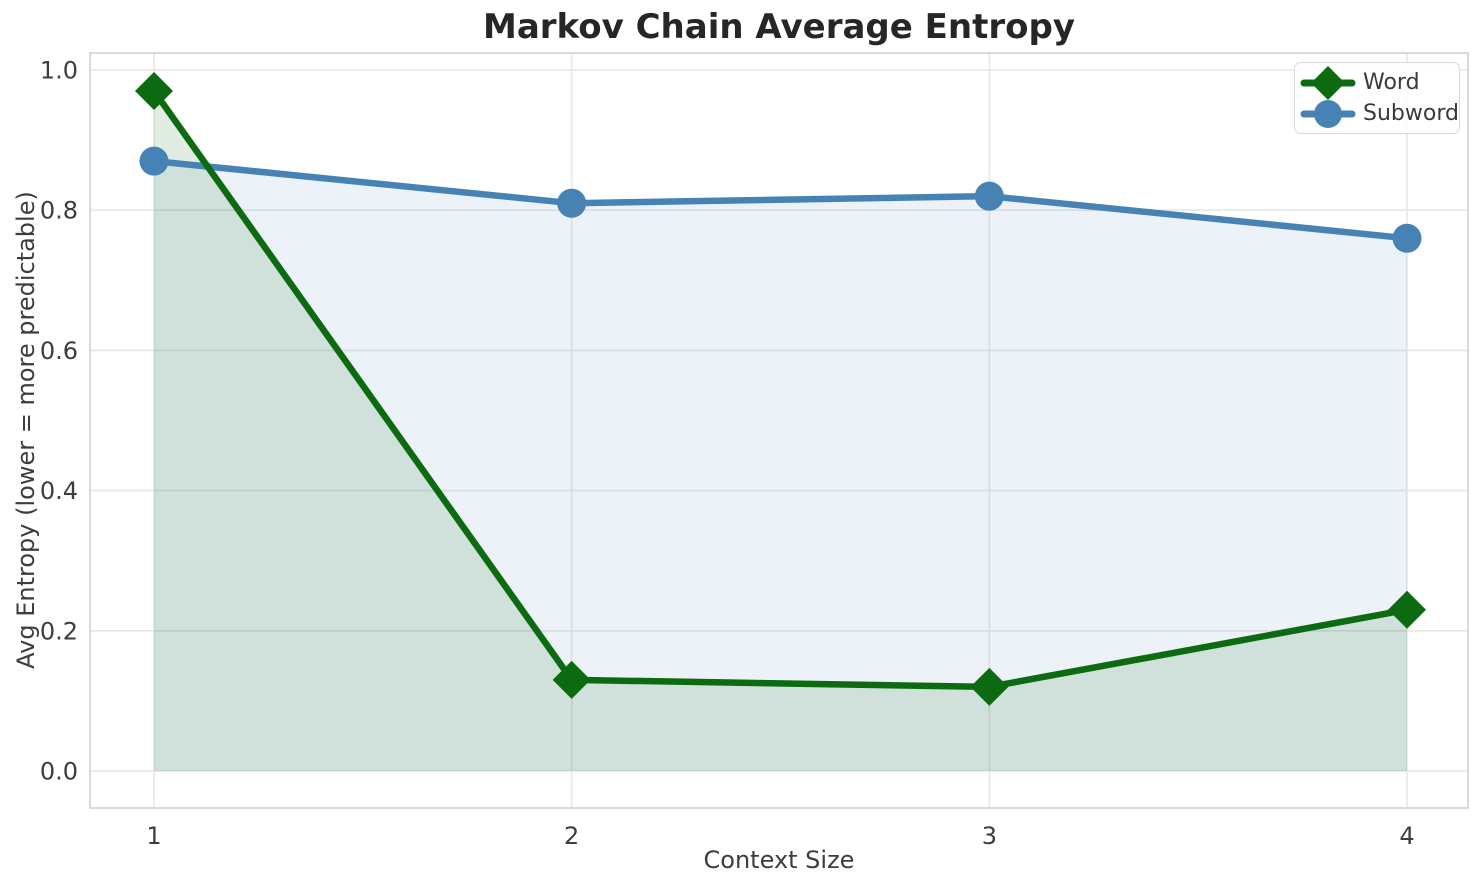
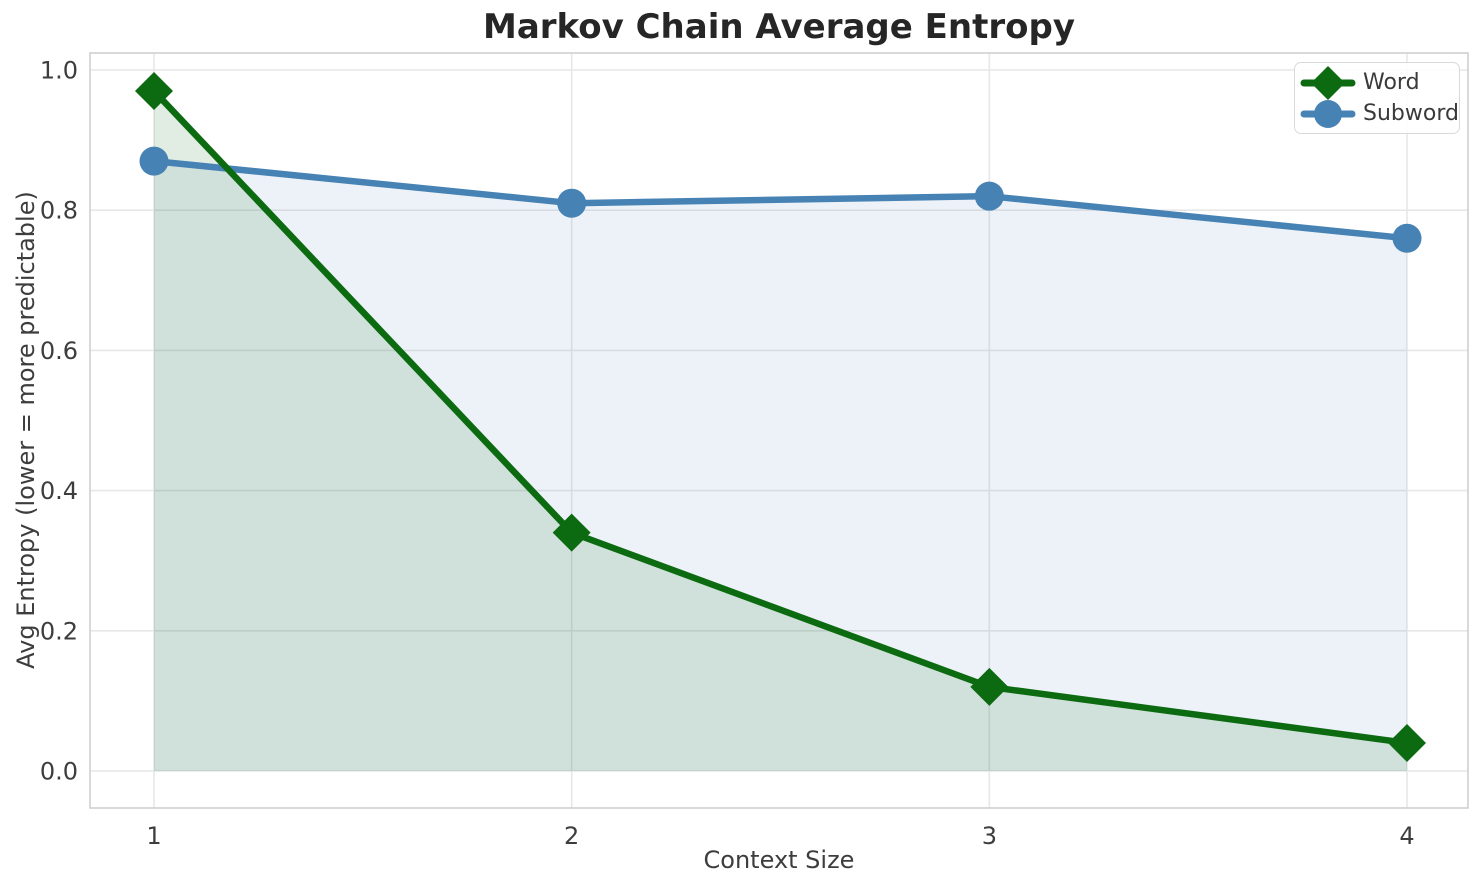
Word/2: 0.13 -> 0.34
Word/4: 0.23 -> 0.04
